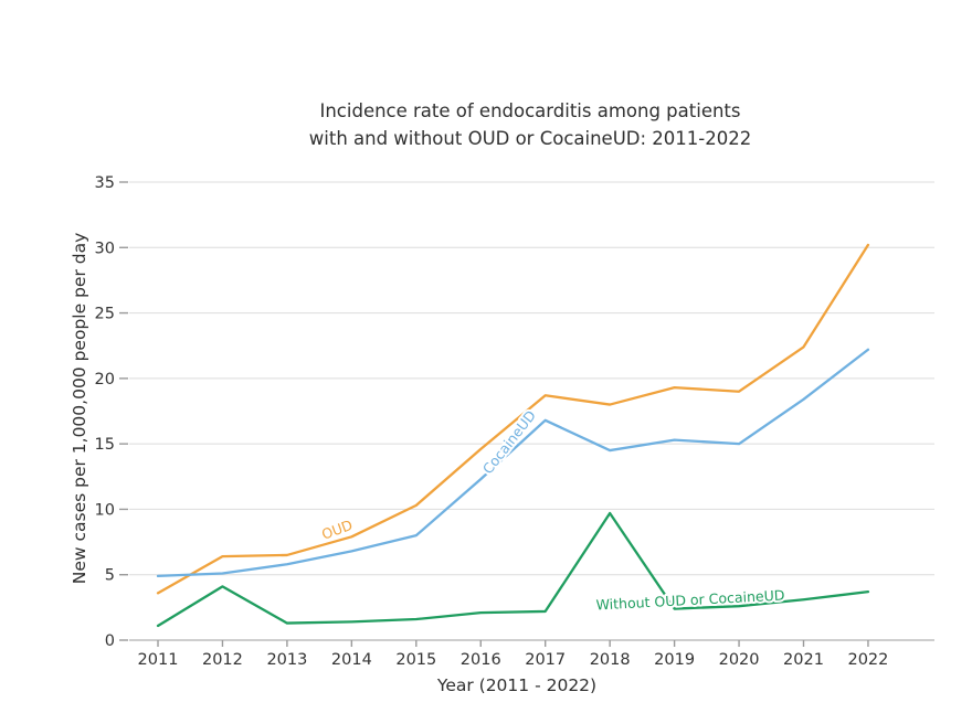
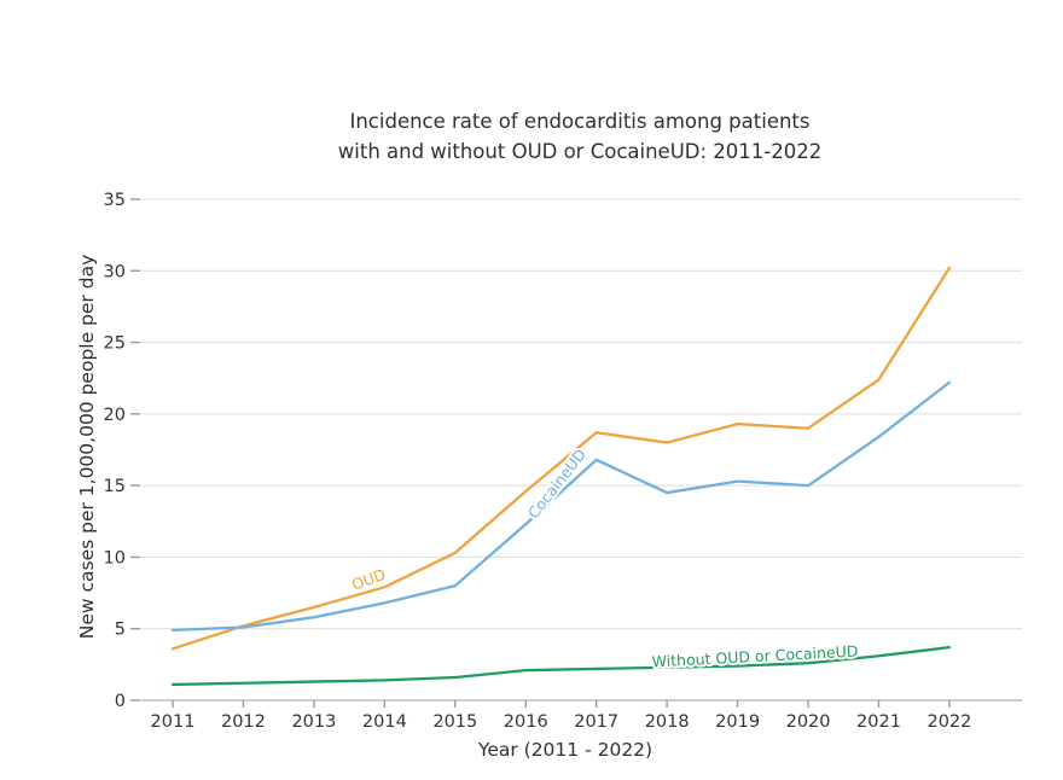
OUD/2012: 6.4 -> 5.2
Without OUD or CocaineUD/2012: 4.1 -> 1.2
Without OUD or CocaineUD/2018: 9.7 -> 2.3
